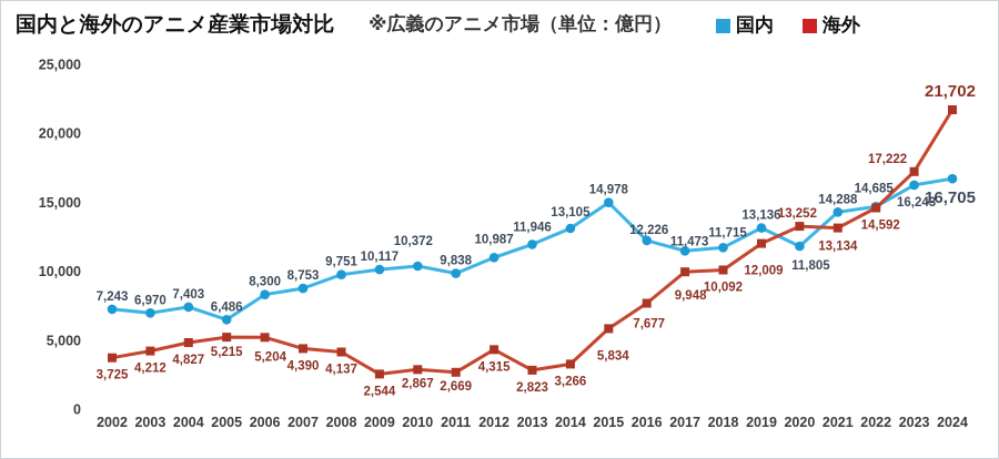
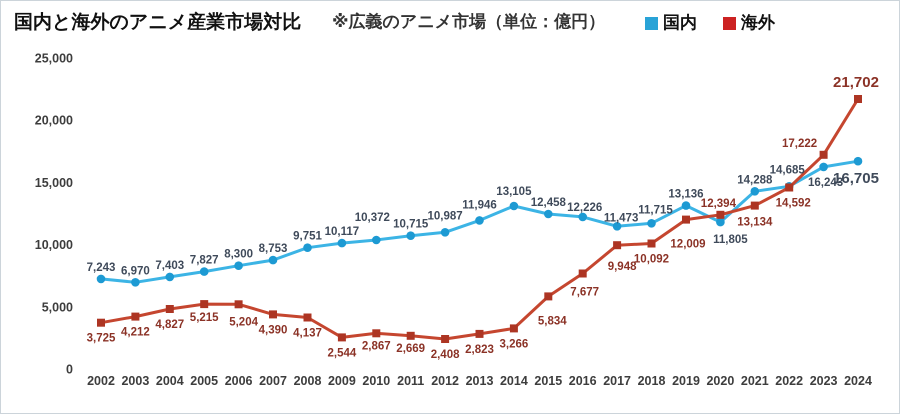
国内/2005: 6,486 -> 7,827
国内/2011: 9,838 -> 10,715
海外/2012: 4,315 -> 2,408
国内/2015: 14,978 -> 12,458
海外/2020: 13,252 -> 12,394
